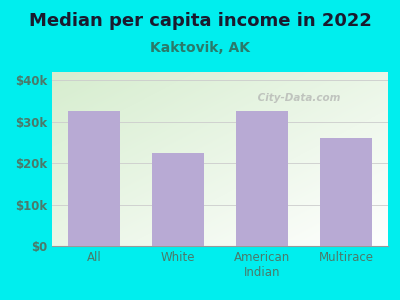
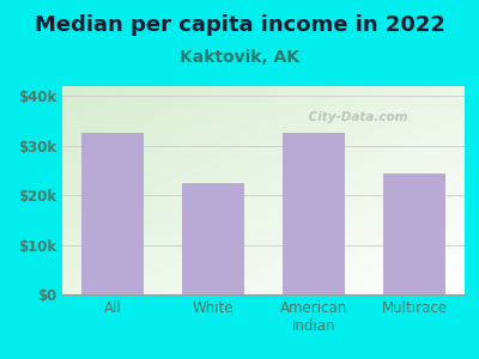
Multirace: $26.0k -> $24.5k
